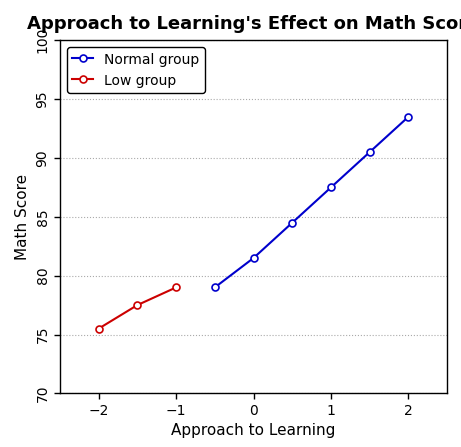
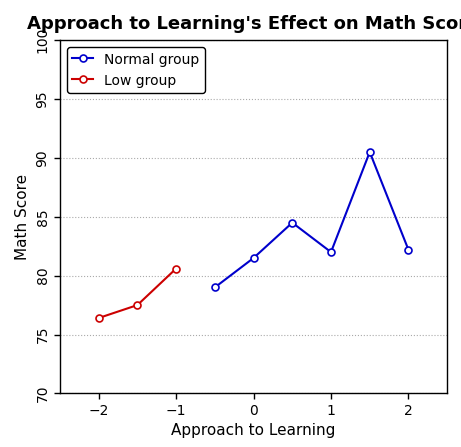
Low group/−2: 75.5 -> 76.4
Low group/−1: 79.0 -> 80.6
Normal group/1: 87.5 -> 82.0
Normal group/2: 93.5 -> 82.2
